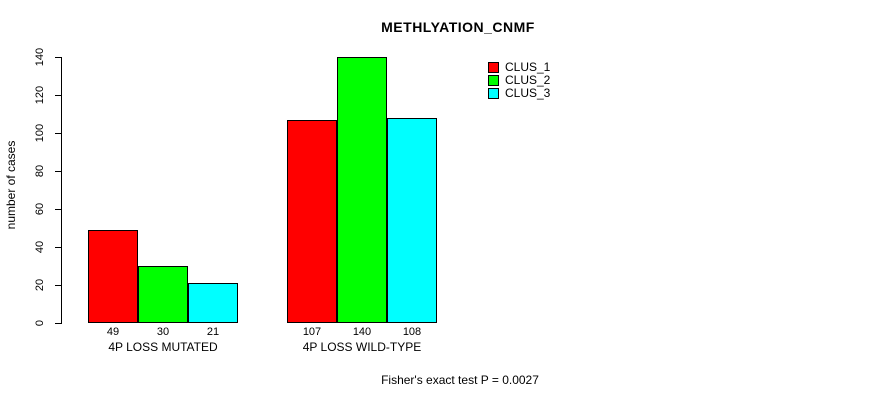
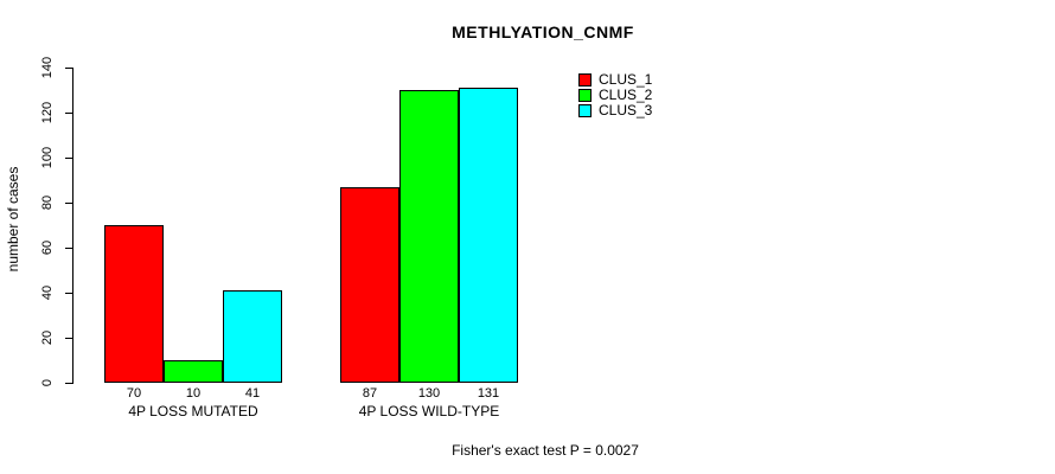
CLUS_1/4P LOSS MUTATED: 49 -> 70
CLUS_2/4P LOSS MUTATED: 30 -> 10
CLUS_3/4P LOSS MUTATED: 21 -> 41
CLUS_1/4P LOSS WILD-TYPE: 107 -> 87
CLUS_2/4P LOSS WILD-TYPE: 140 -> 130
CLUS_3/4P LOSS WILD-TYPE: 108 -> 131
